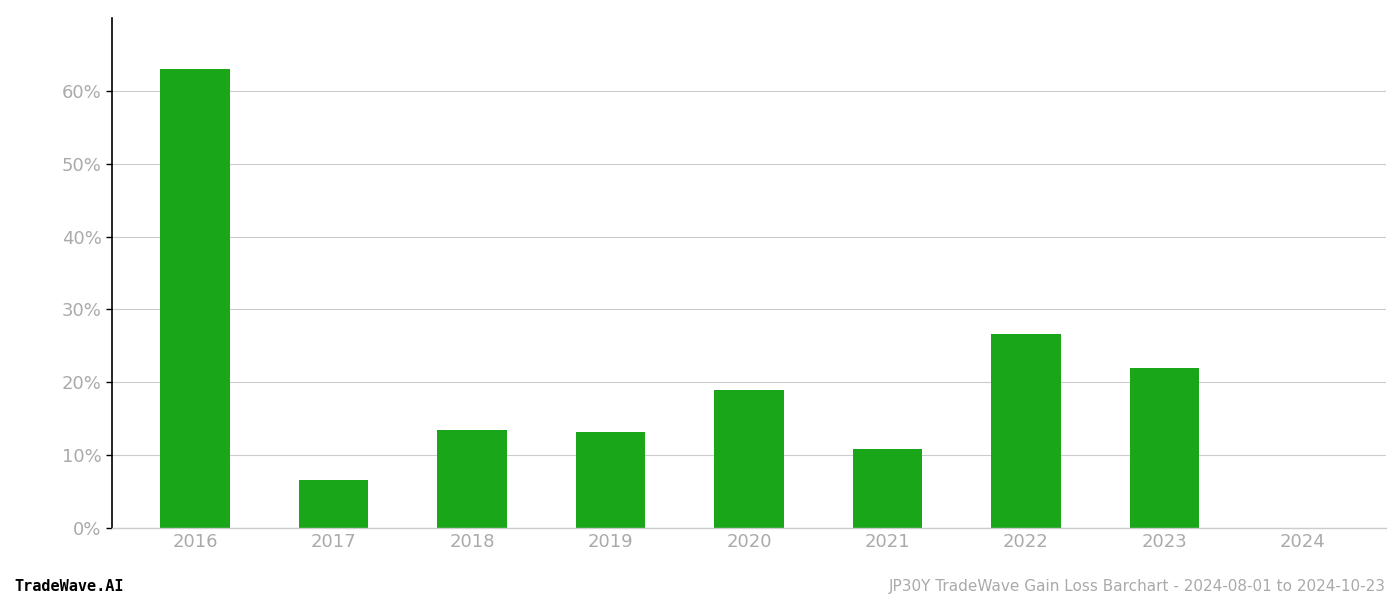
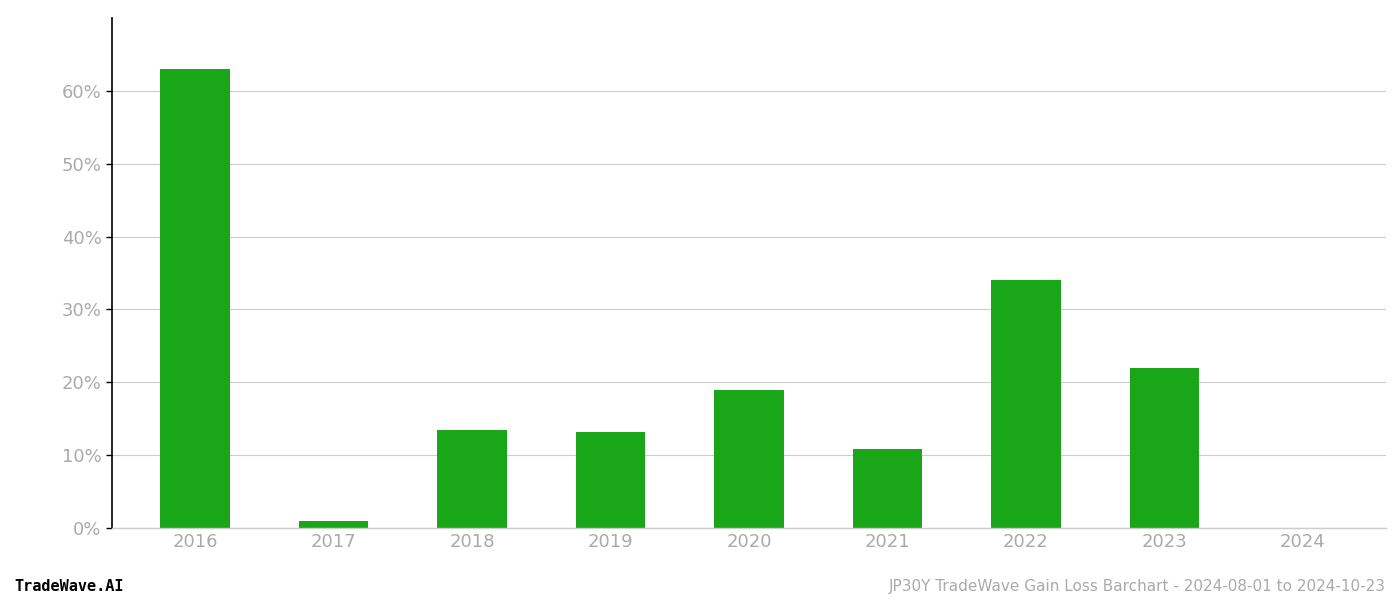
2017: 6.6% -> 1.0%
2022: 26.6% -> 34.0%
